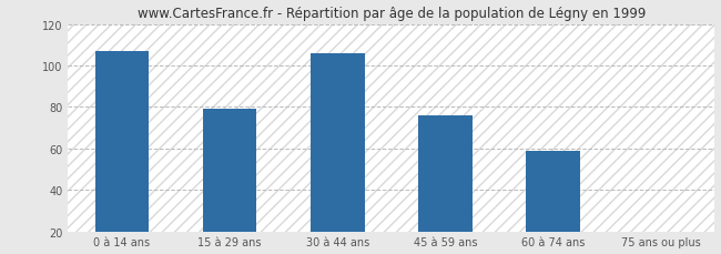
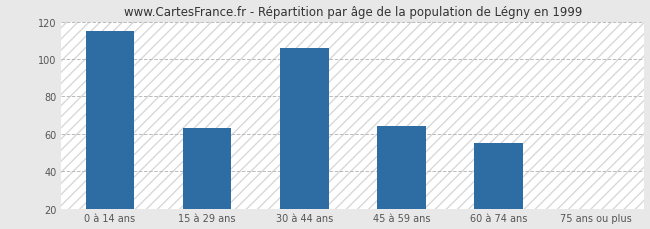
0 à 14 ans: 107 -> 115
15 à 29 ans: 79 -> 63
45 à 59 ans: 76 -> 64
60 à 74 ans: 59 -> 55
